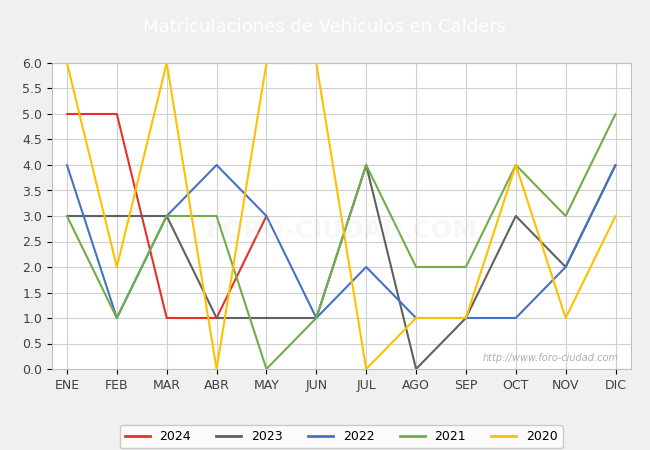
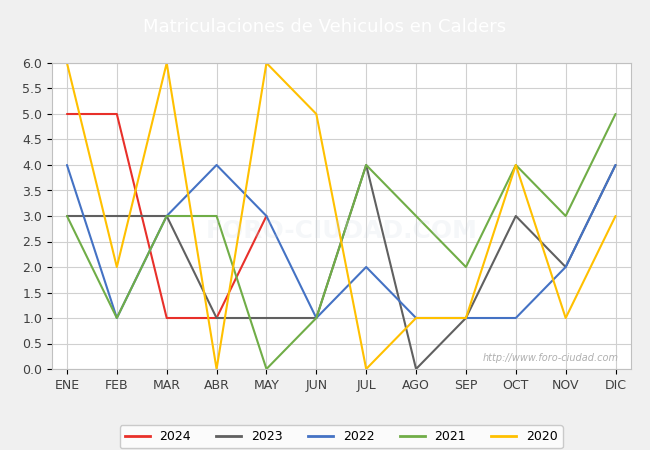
2020/JUN: 6 -> 5
2021/AGO: 2 -> 3
